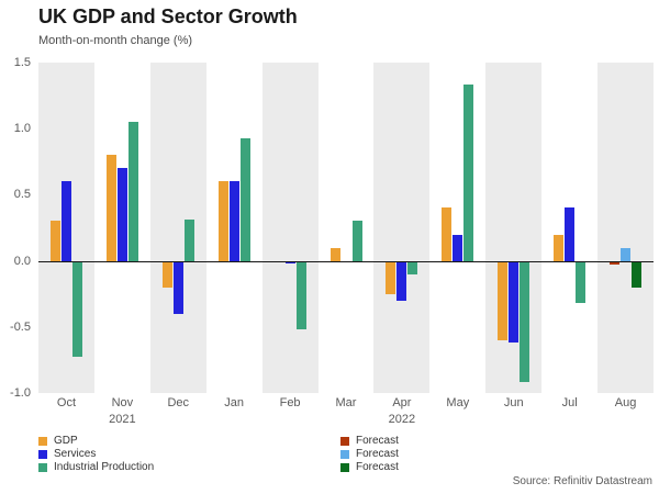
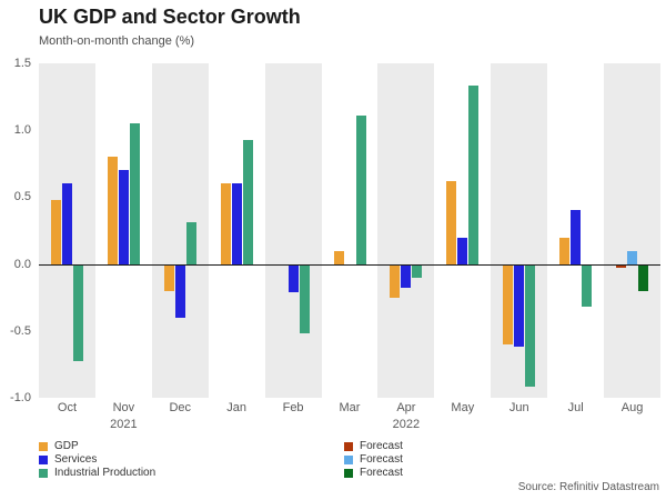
GDP/Oct: 0.30 -> 0.48
Services/Feb: -0.02 -> -0.21
Industrial Production/Mar: 0.30 -> 1.11
Services/Apr: -0.30 -> -0.18
GDP/May: 0.40 -> 0.62
